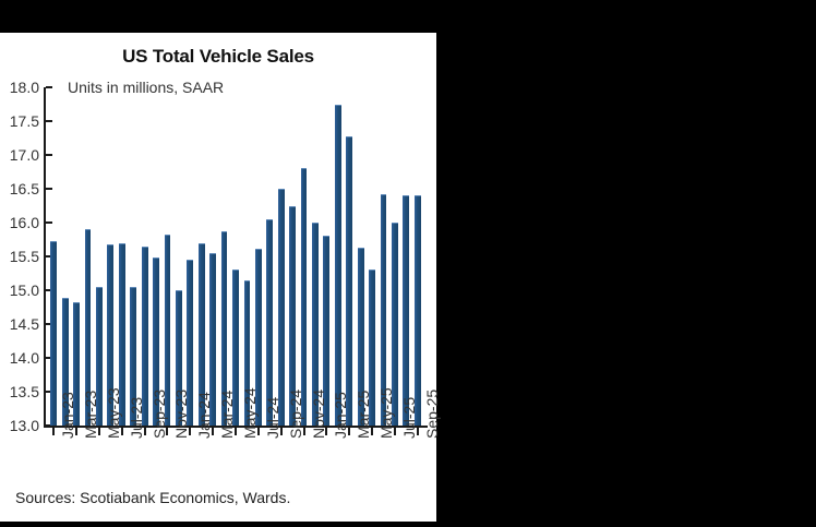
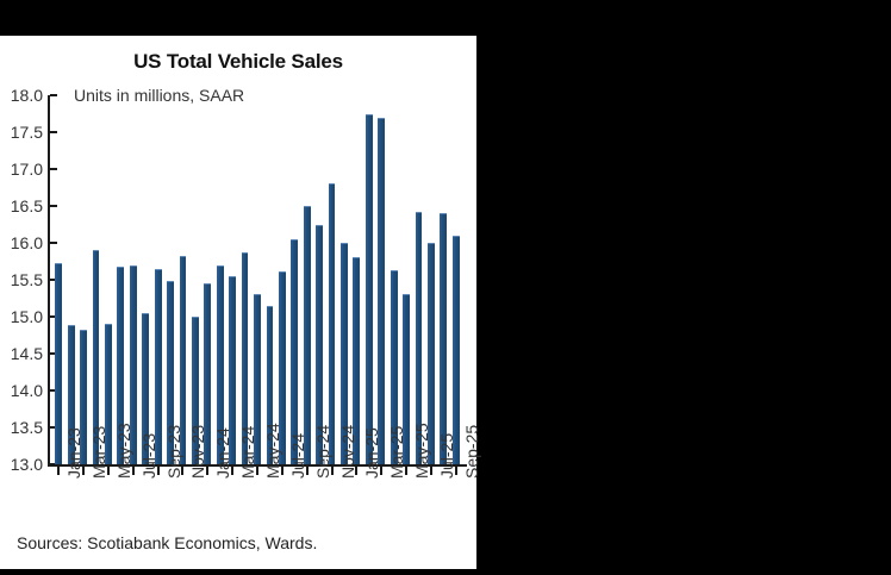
May-23: 15.1 -> 14.9
Mar-25: 17.3 -> 17.7
Sep-25: 16.4 -> 16.1
